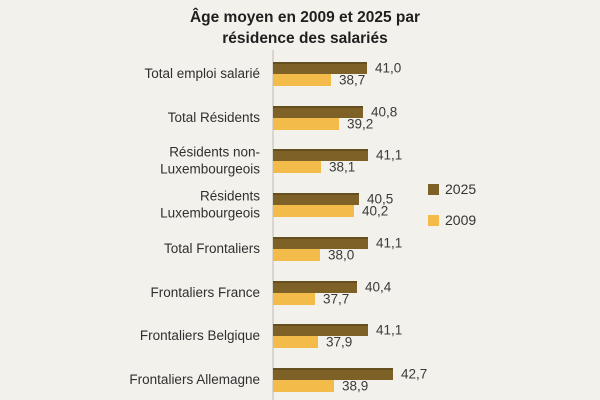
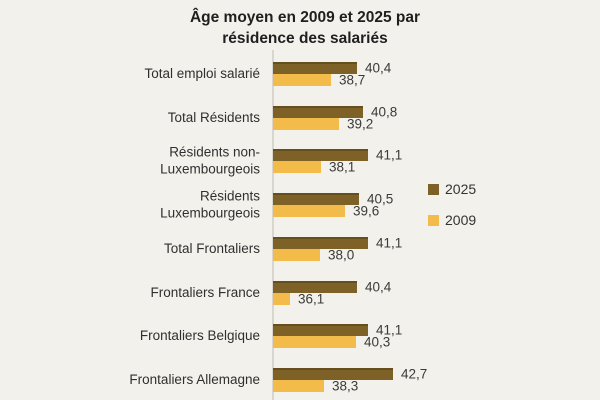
2025/Total emploi salarié: 41,0 -> 40,4
2009/Résidents Luxembourgeois: 40,2 -> 39,6
2009/Frontaliers France: 37,7 -> 36,1
2009/Frontaliers Belgique: 37,9 -> 40,3
2009/Frontaliers Allemagne: 38,9 -> 38,3
